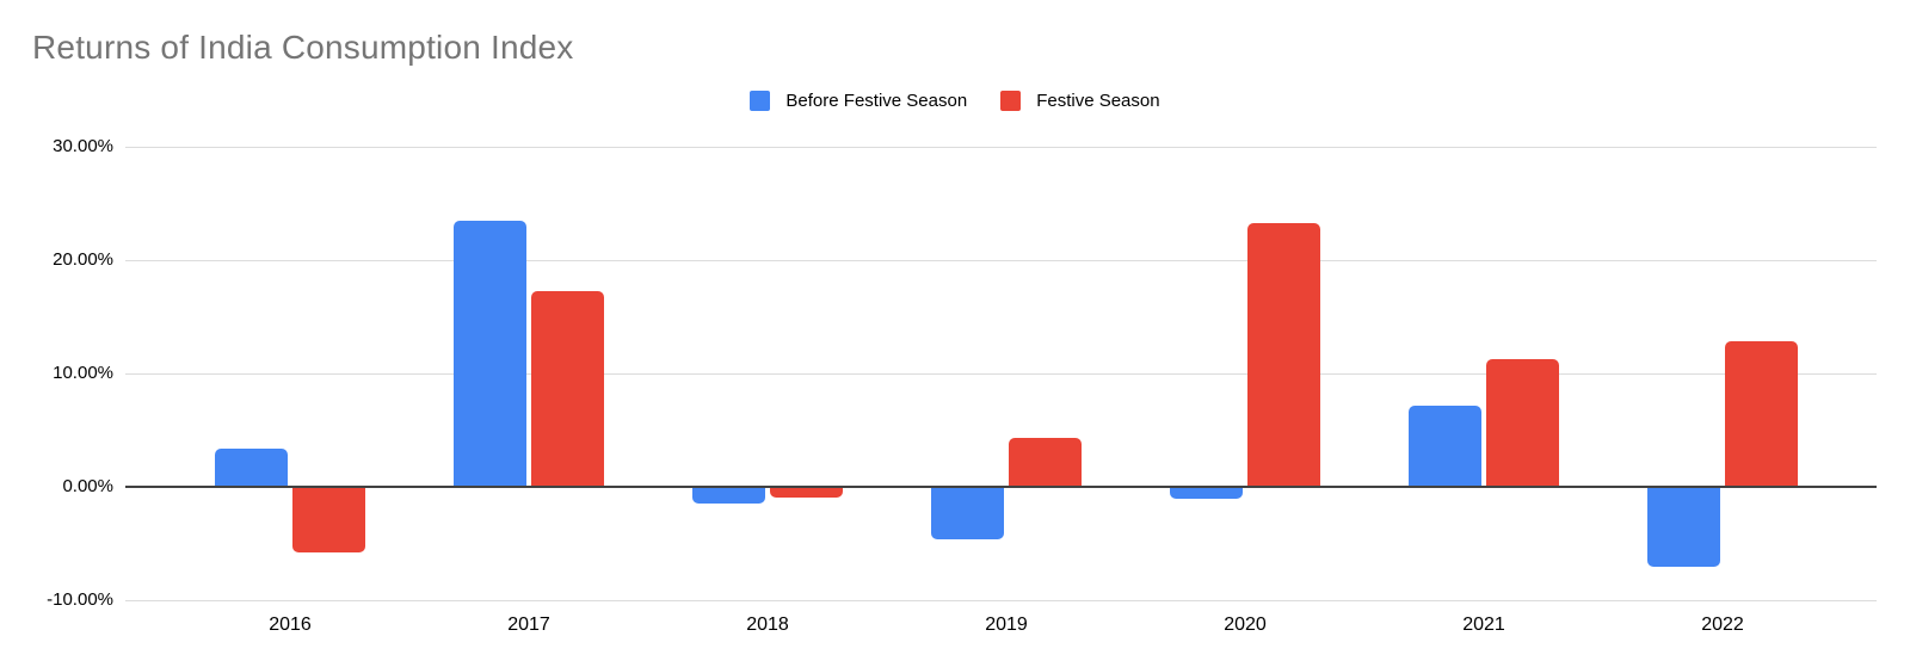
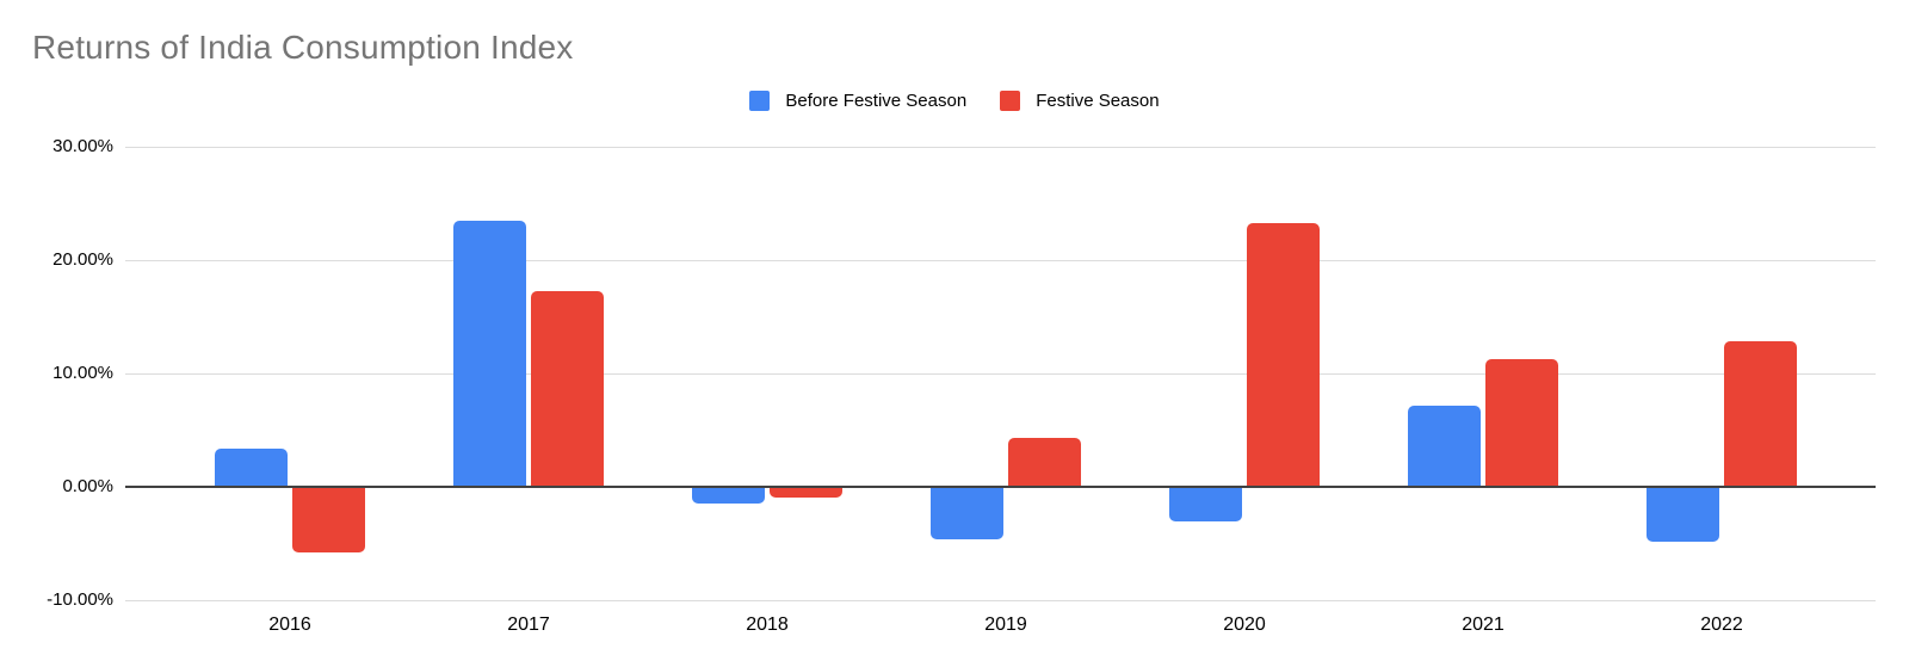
Before Festive Season/2020: -1% -> -3%
Before Festive Season/2022: -7% -> -5%
